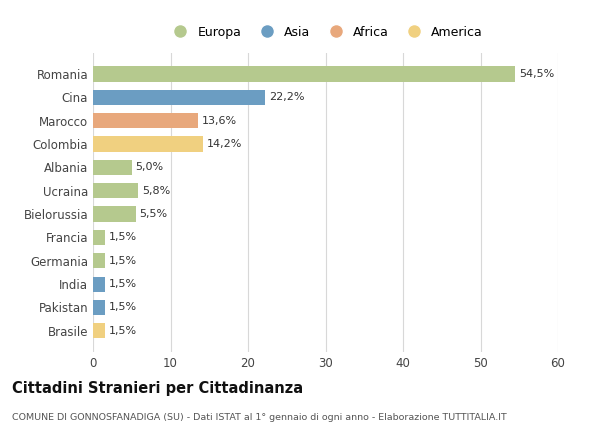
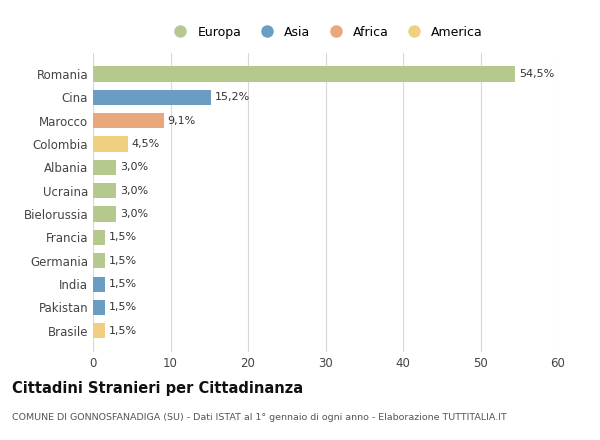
Cina: 22,2% -> 15,2%
Marocco: 13,6% -> 9,1%
Colombia: 14,2% -> 4,5%
Albania: 5,0% -> 3,0%
Ucraina: 5,8% -> 3,0%
Bielorussia: 5,5% -> 3,0%
